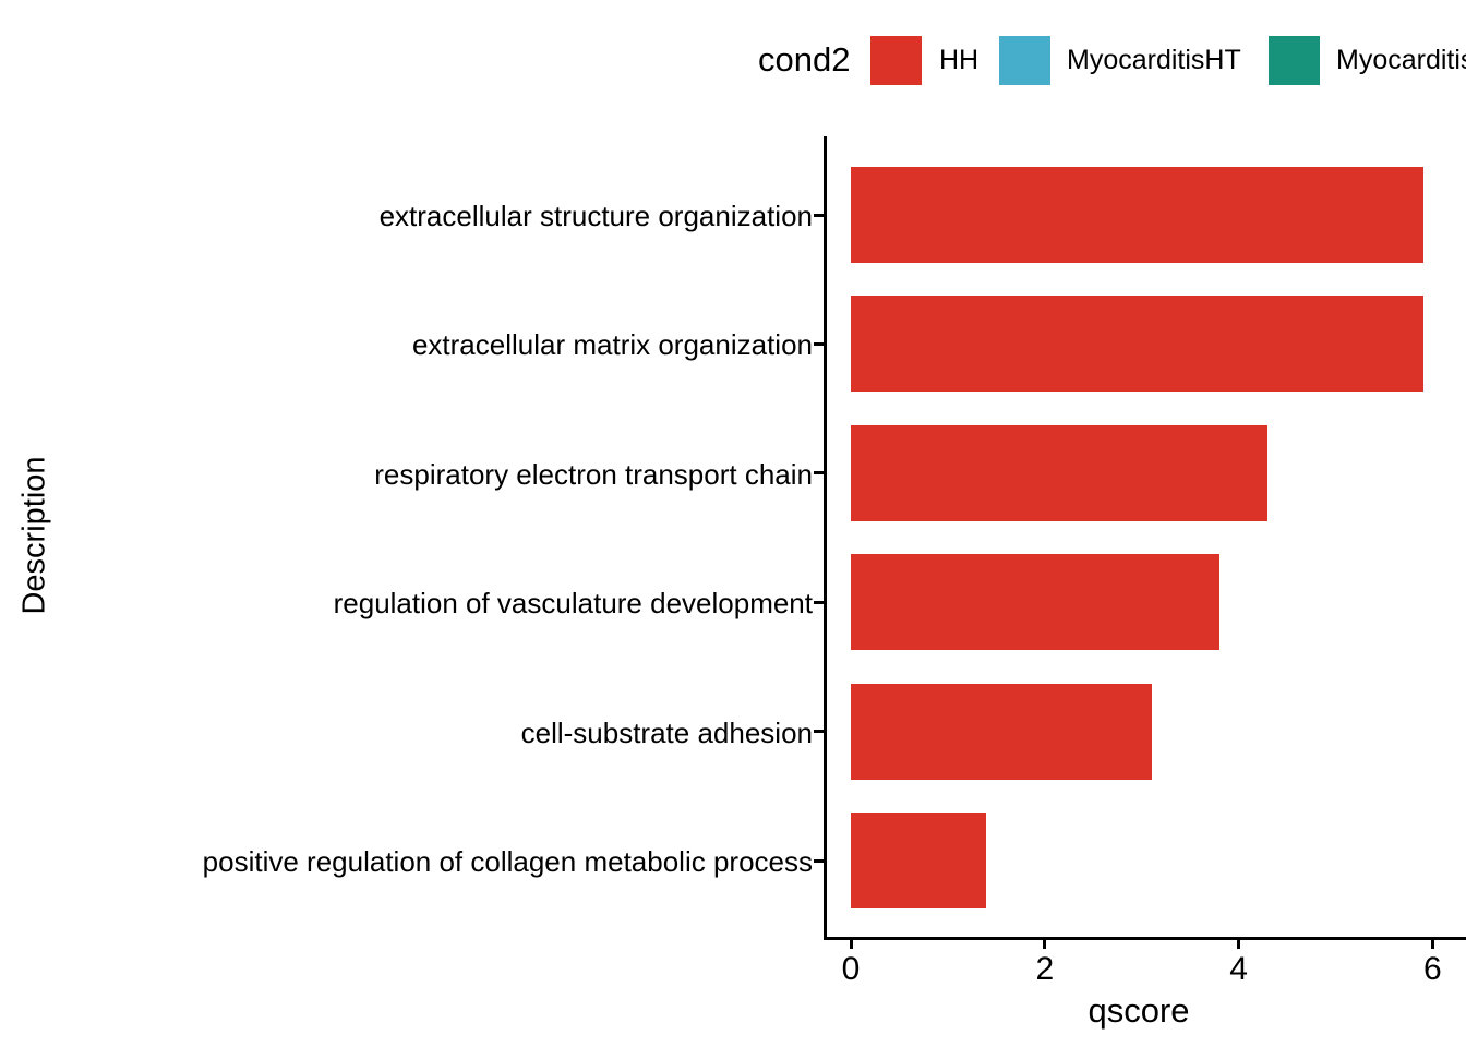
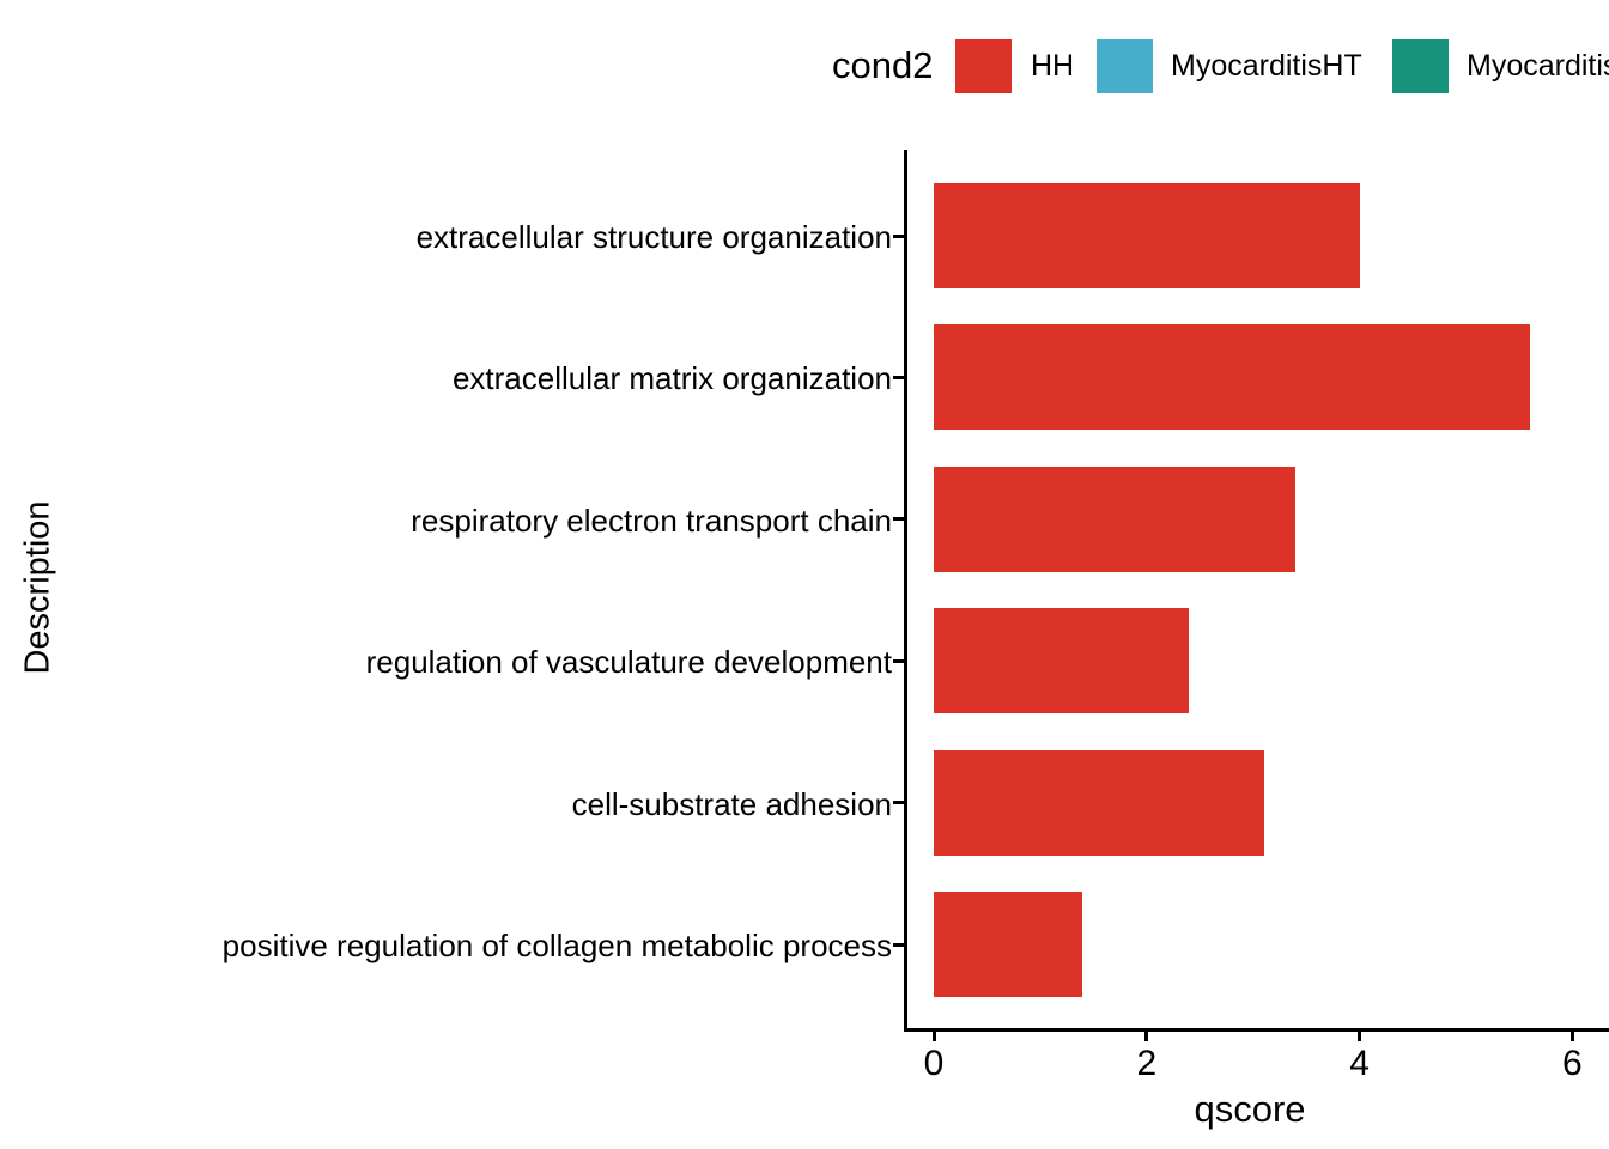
extracellular structure organization: 5.9 -> 4.0
extracellular matrix organization: 5.9 -> 5.6
respiratory electron transport chain: 4.3 -> 3.4
regulation of vasculature development: 3.8 -> 2.4
